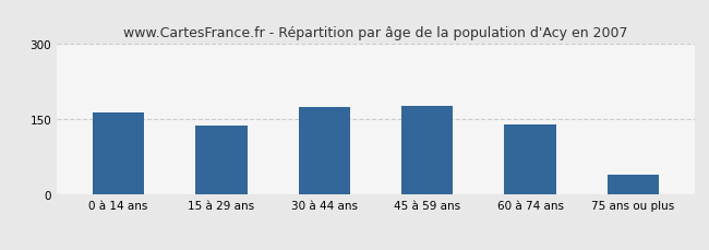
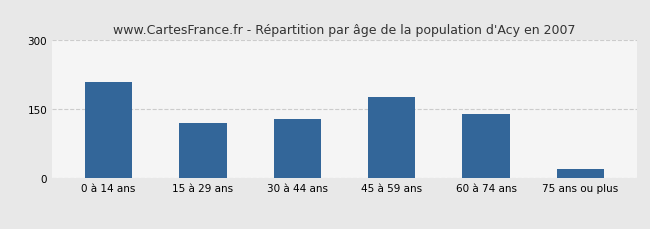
0 à 14 ans: 163 -> 210
15 à 29 ans: 137 -> 120
30 à 44 ans: 175 -> 130
75 ans ou plus: 40 -> 20
